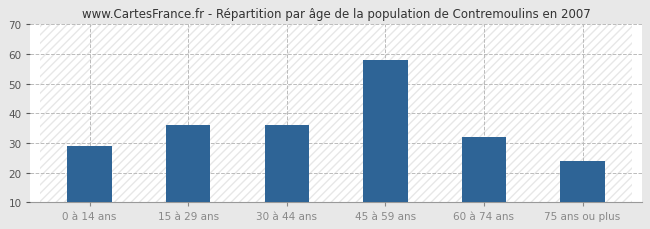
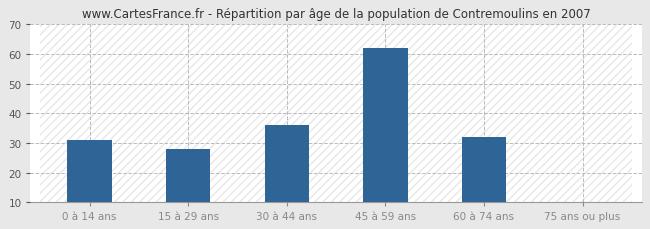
0 à 14 ans: 29 -> 31
15 à 29 ans: 36 -> 28
45 à 59 ans: 58 -> 62
75 ans ou plus: 24 -> 10
